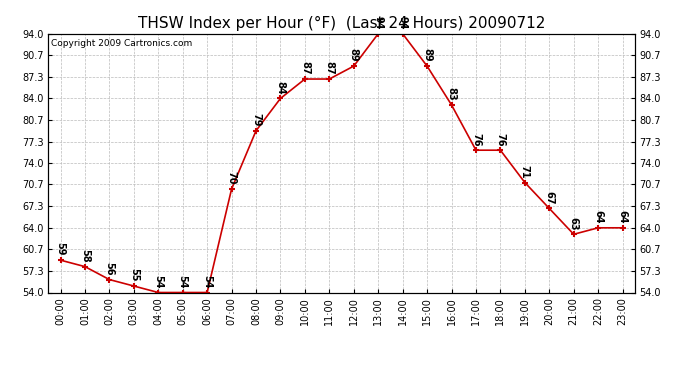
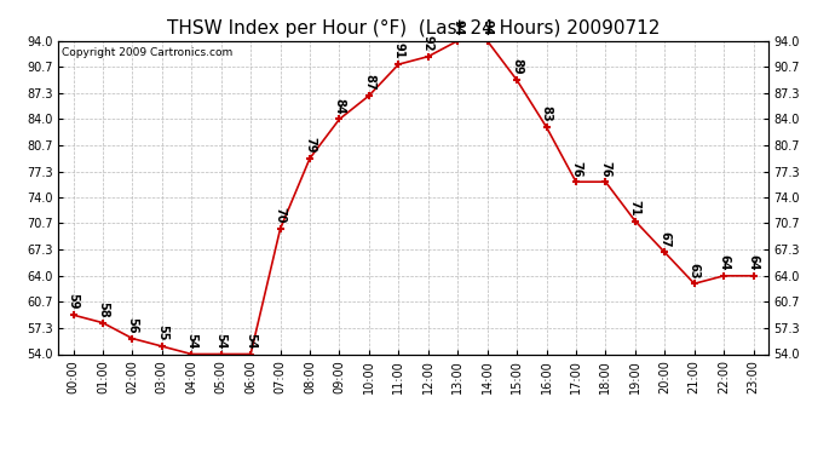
11:00: 87 -> 91
12:00: 89 -> 92
